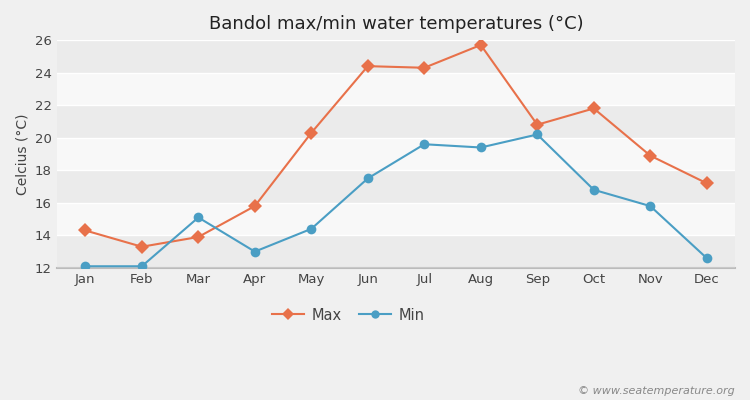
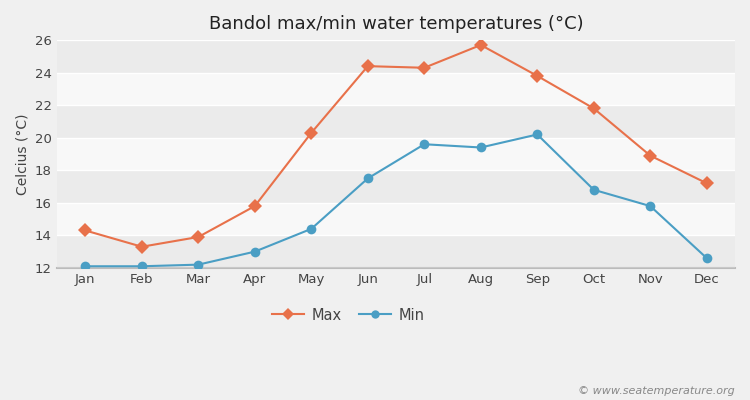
Min/Mar: 15.1 -> 12.2
Max/Sep: 20.8 -> 23.8
